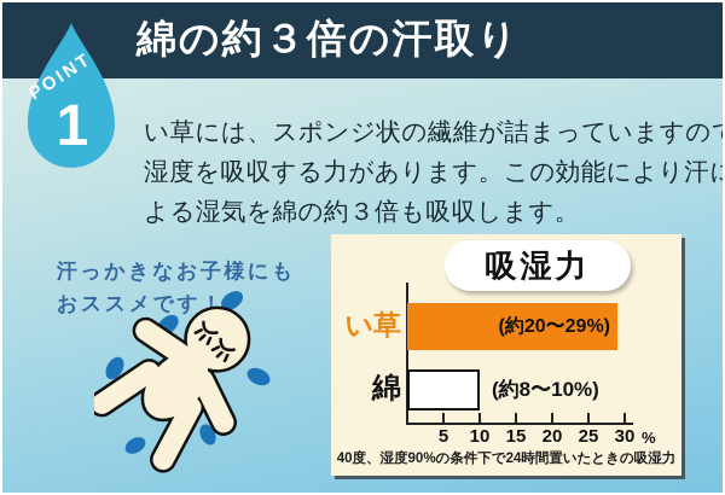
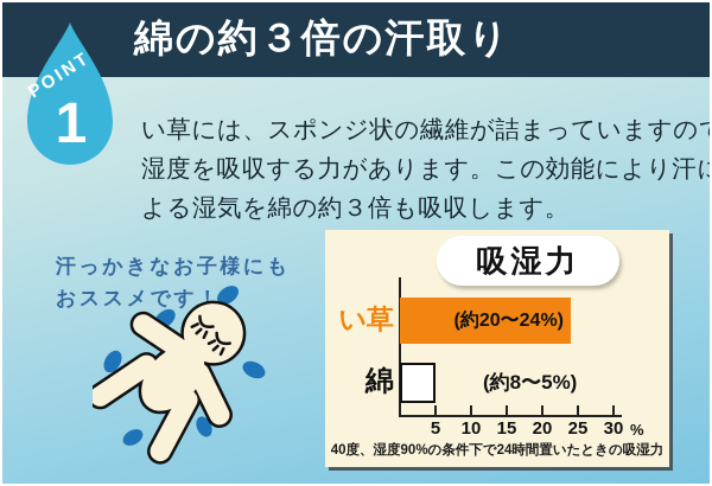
い草: 29 -> 24
綿: 10 -> 5
